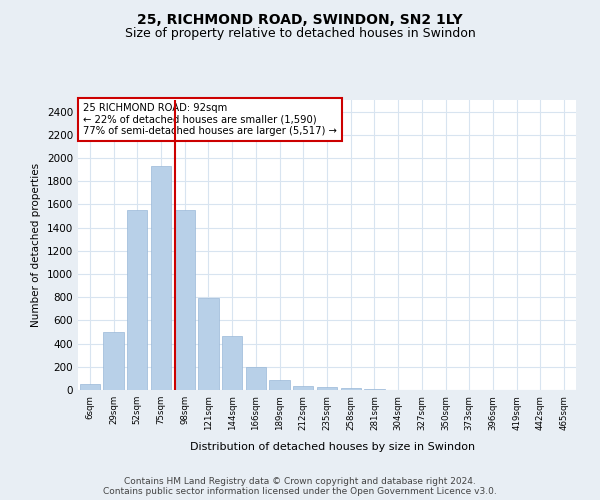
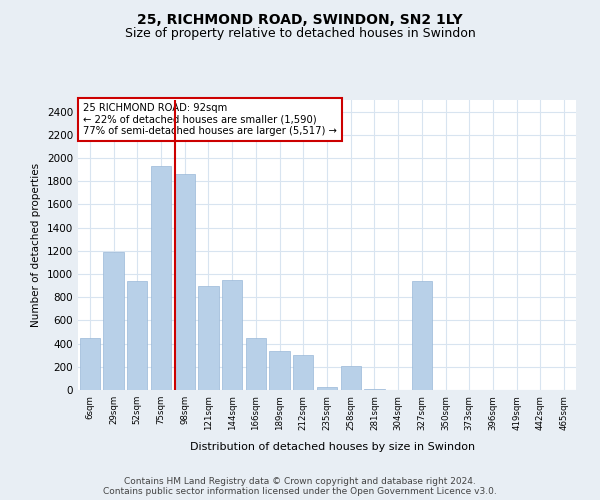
6sqm: 50 -> 450
29sqm: 500 -> 1190
52sqm: 1550 -> 940
98sqm: 1550 -> 1860
121sqm: 790 -> 900
144sqm: 460 -> 950
166sqm: 200 -> 450
189sqm: 80 -> 340
212sqm: 40 -> 300
258sqm: 20 -> 210
327sqm: 0 -> 940
